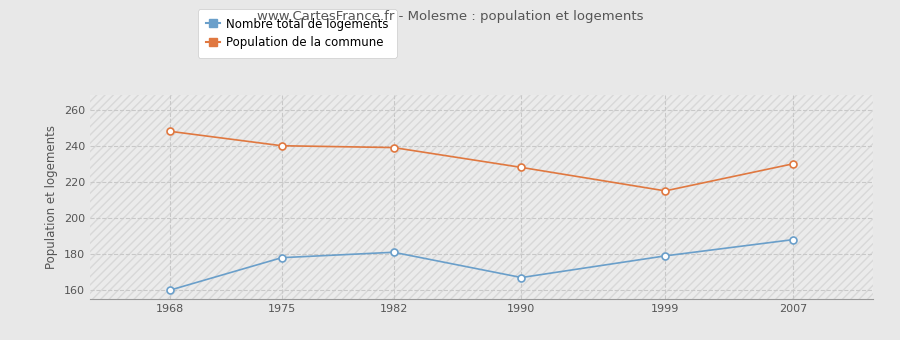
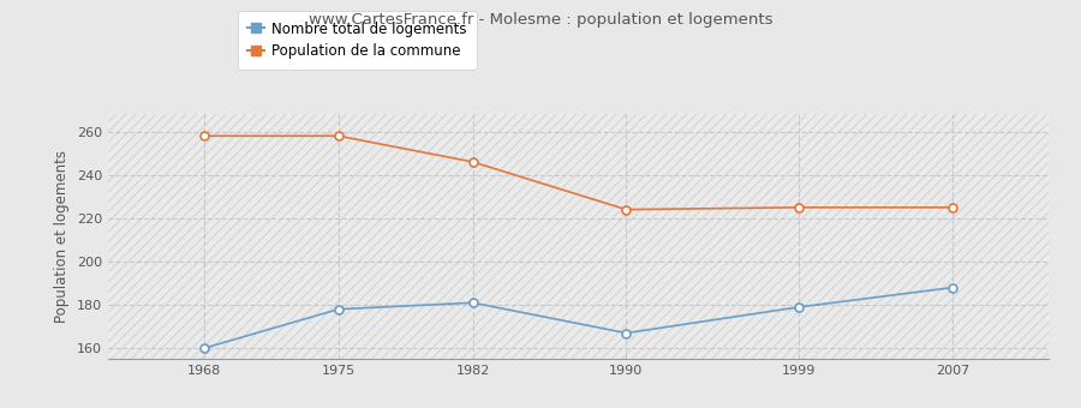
Population de la commune/1968: 248 -> 258
Population de la commune/1975: 240 -> 258
Population de la commune/1982: 239 -> 246
Population de la commune/1990: 228 -> 224
Population de la commune/1999: 215 -> 225
Population de la commune/2007: 230 -> 225
